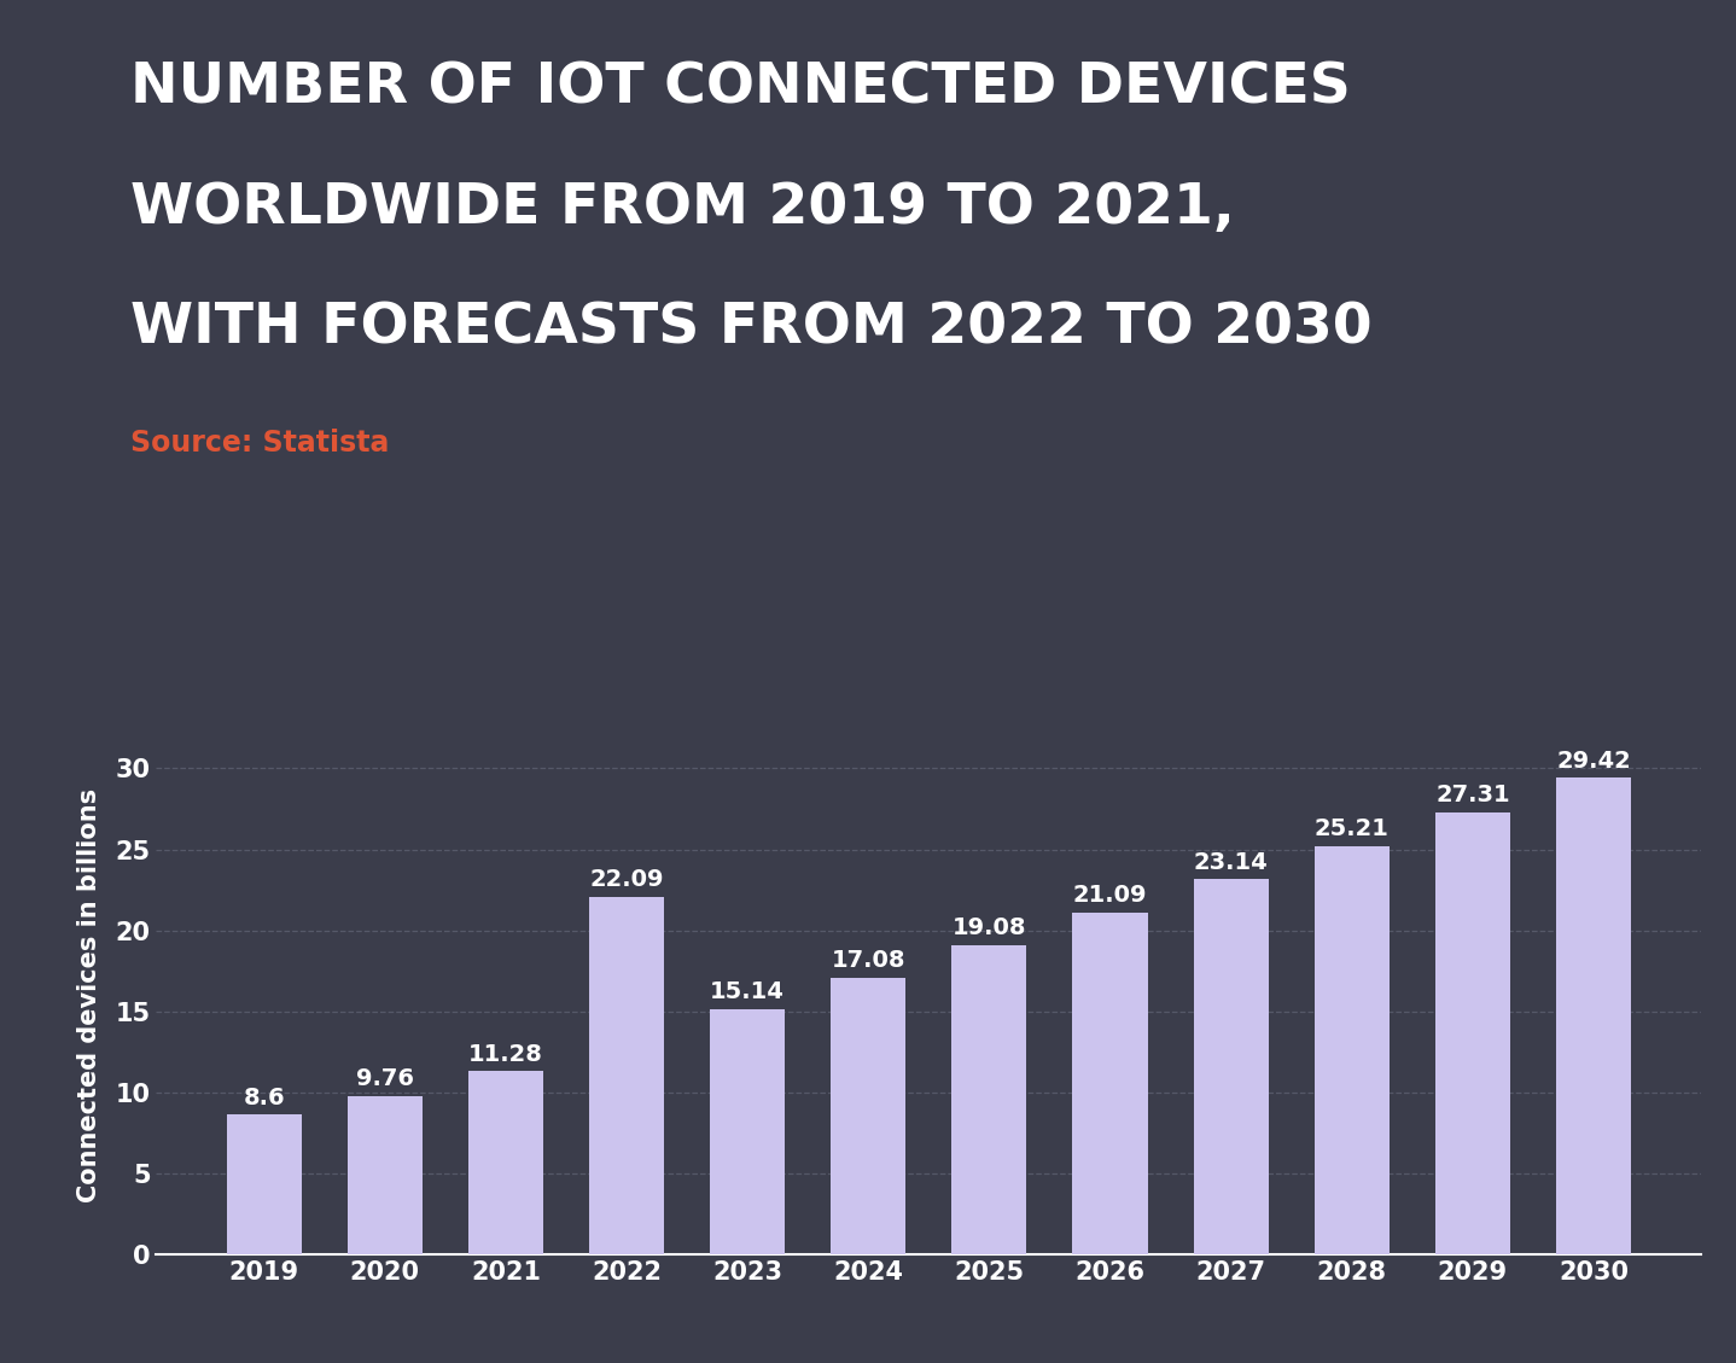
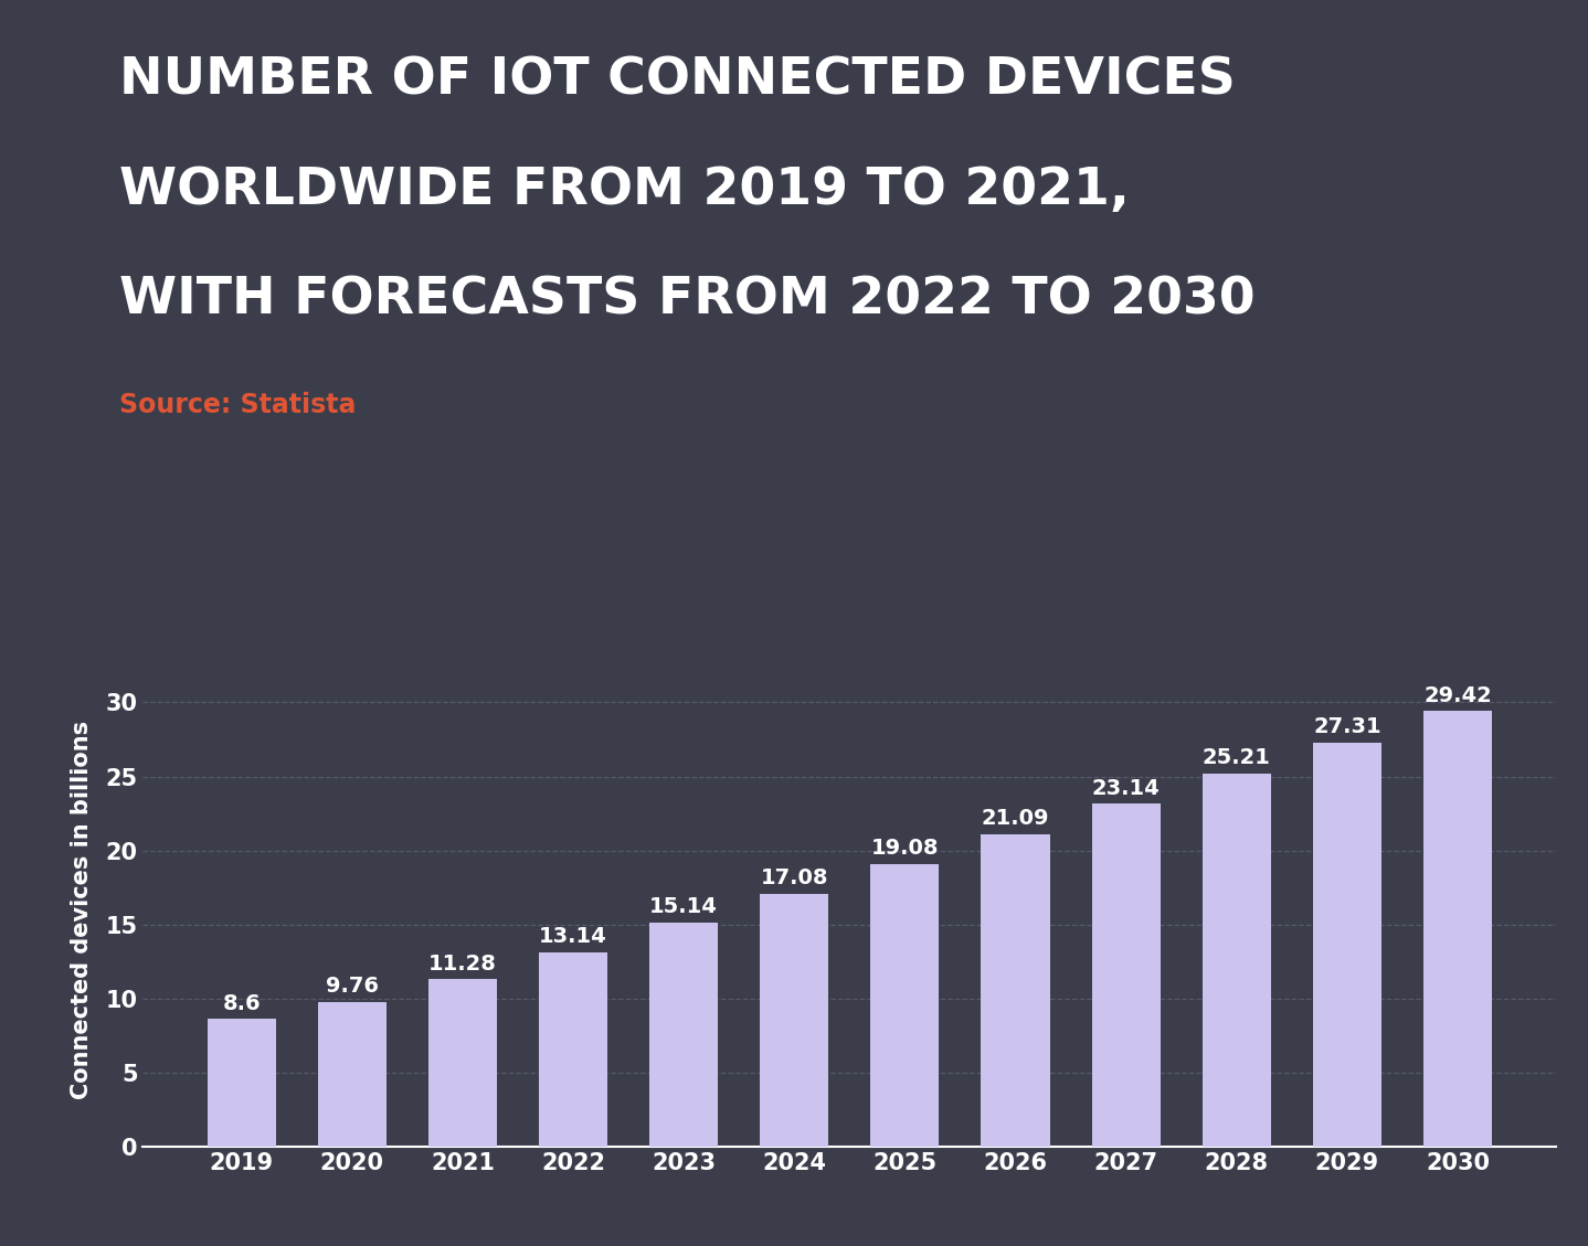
2022: 22.09 -> 13.14
